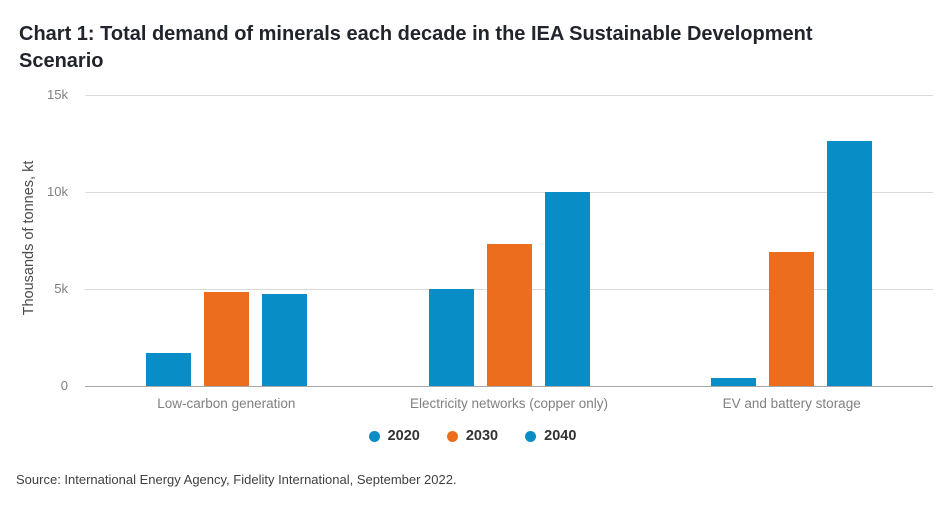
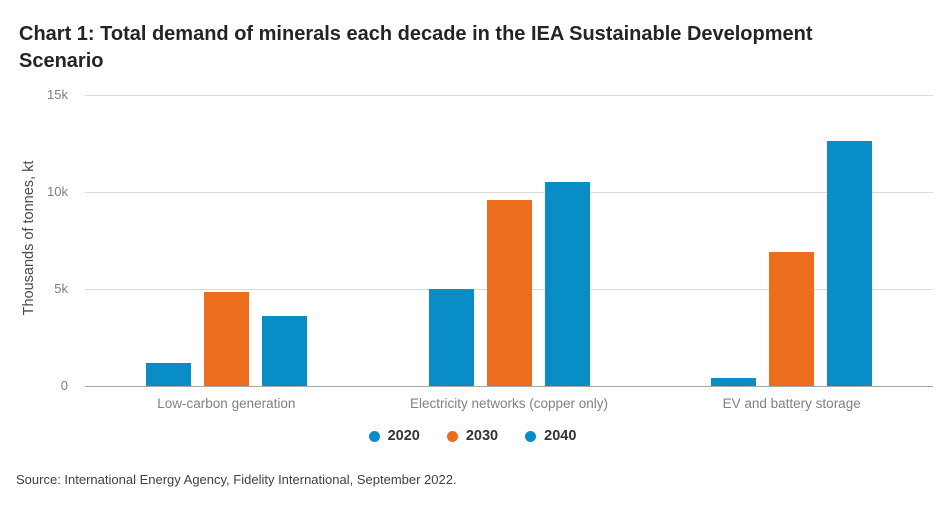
2020/Low-carbon generation: 1.7k -> 1.2k
2040/Low-carbon generation: 4.7k -> 3.6k
2030/Electricity networks (copper only): 7.3k -> 9.6k
2040/Electricity networks (copper only): 10.0k -> 10.5k
